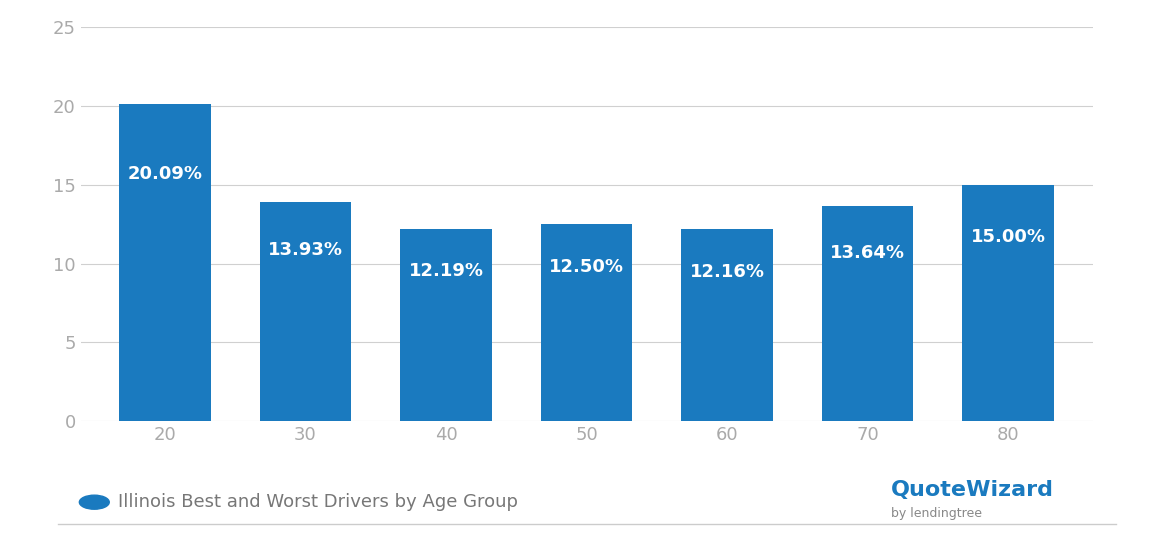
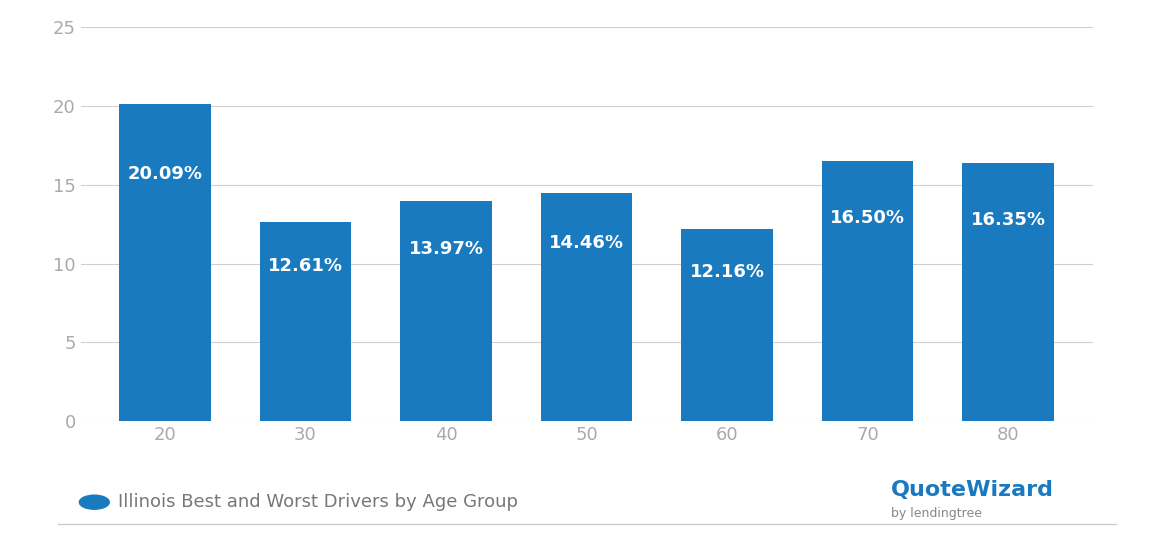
30: 13.93% -> 12.61%
40: 12.19% -> 13.97%
50: 12.50% -> 14.46%
70: 13.64% -> 16.50%
80: 15.00% -> 16.35%
